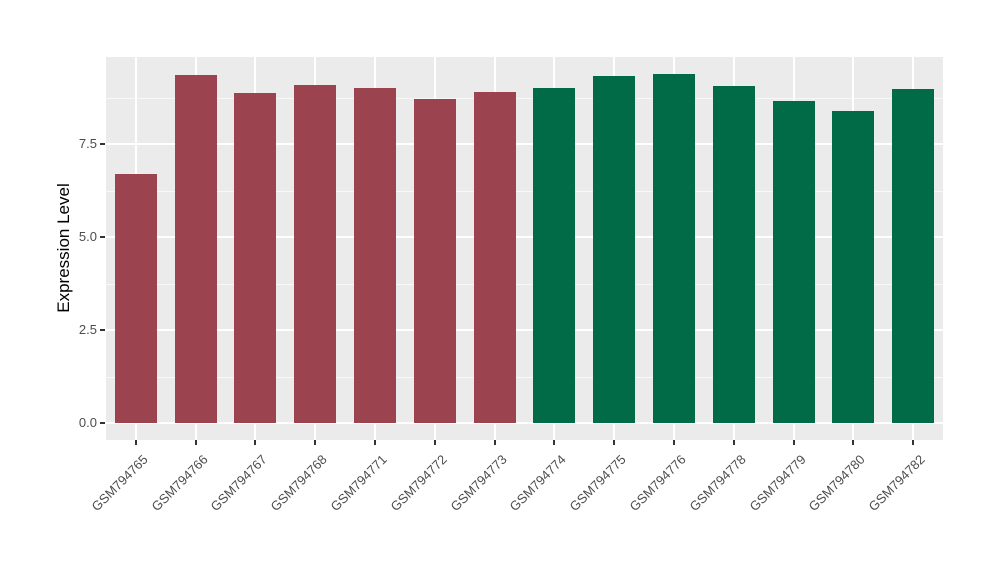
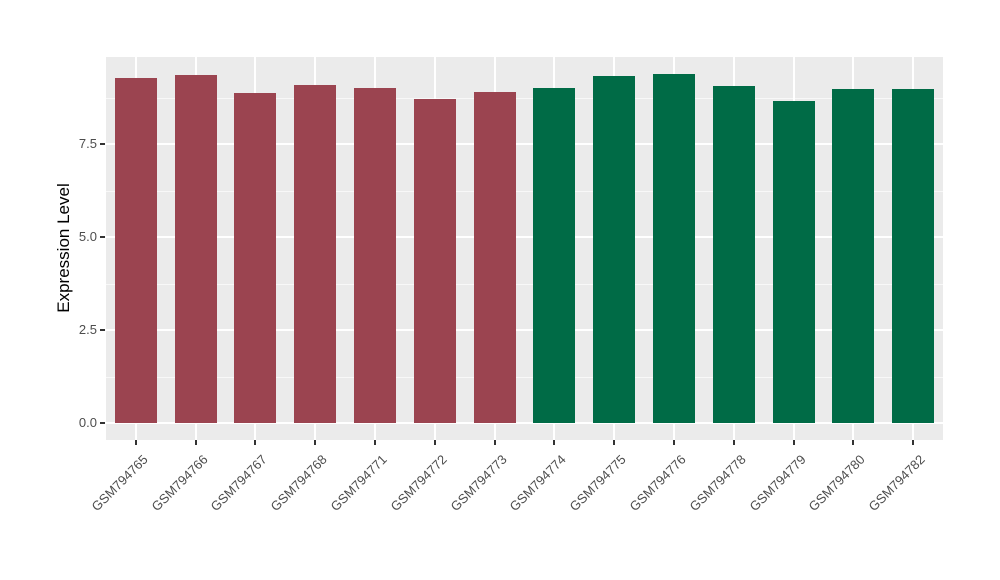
GSM794765: 6.7 -> 9.3
GSM794780: 8.4 -> 9.0
